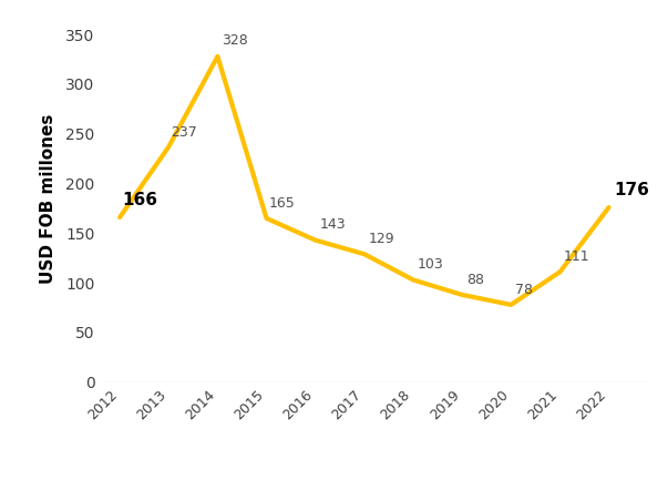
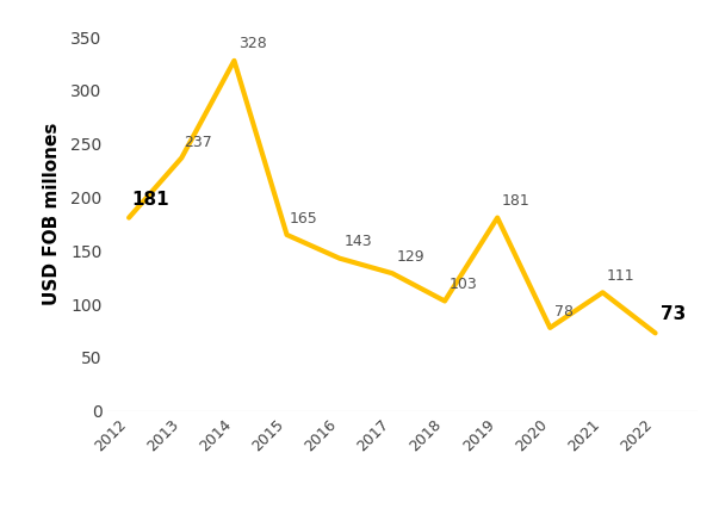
2012: 166 -> 181
2019: 88 -> 181
2022: 176 -> 73
